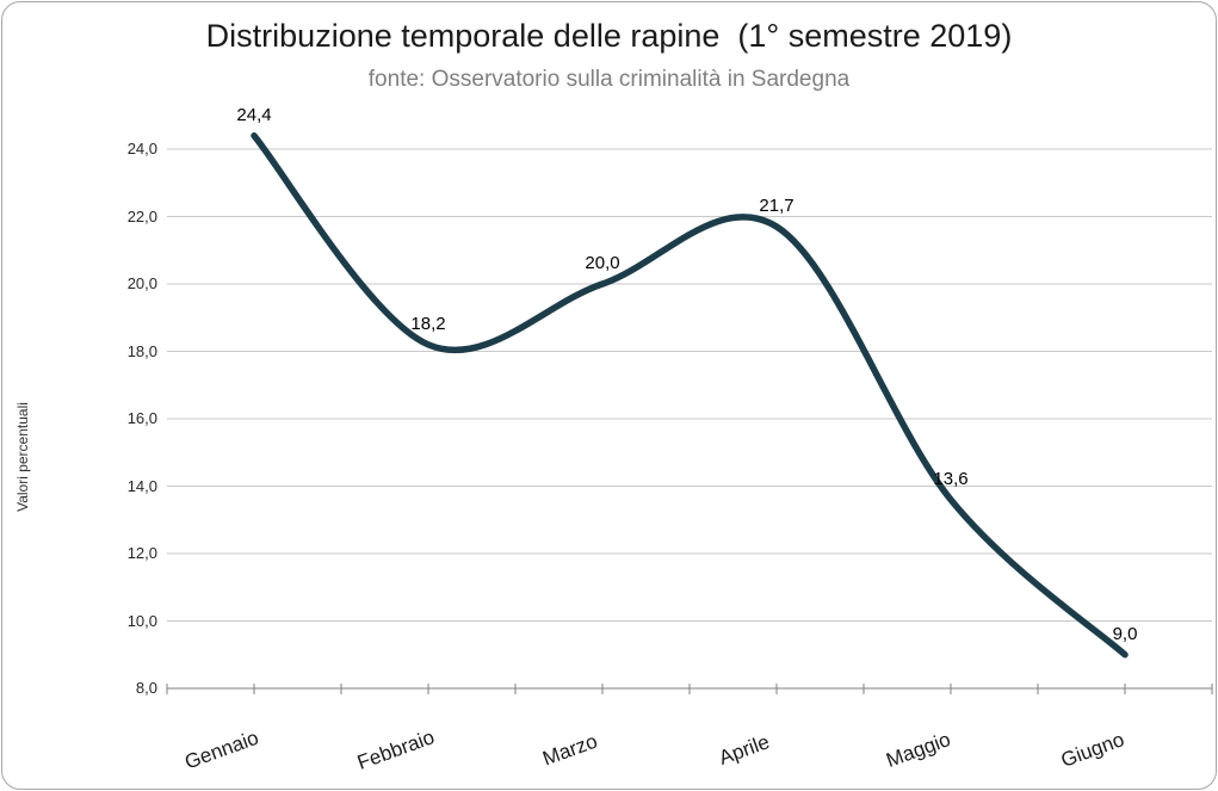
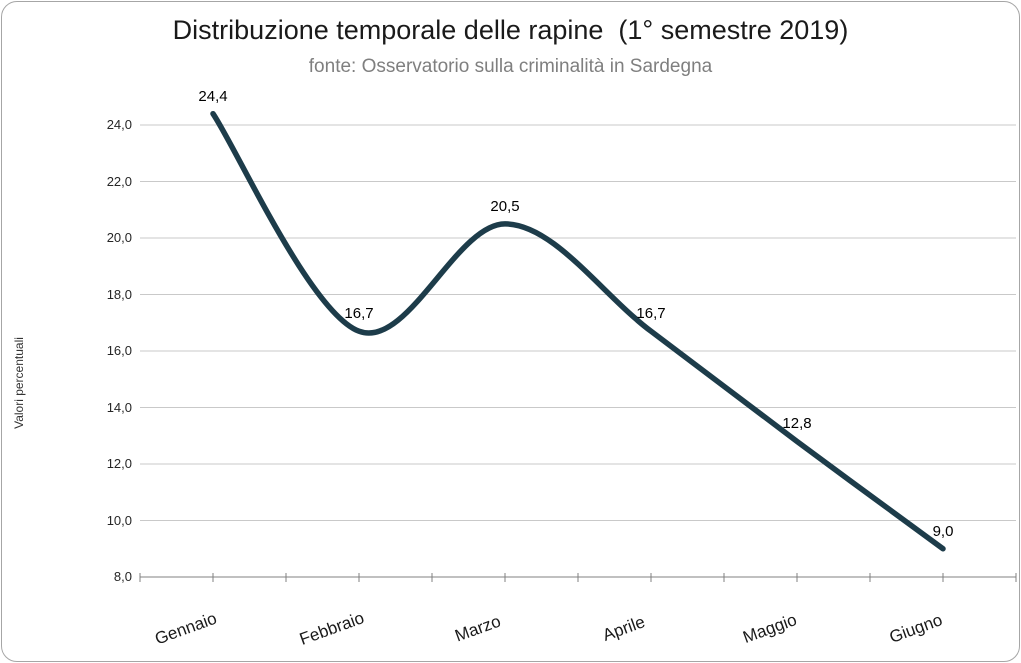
Febbraio: 18,2 -> 16,7
Marzo: 20,0 -> 20,5
Aprile: 21,7 -> 16,7
Maggio: 13,6 -> 12,8
